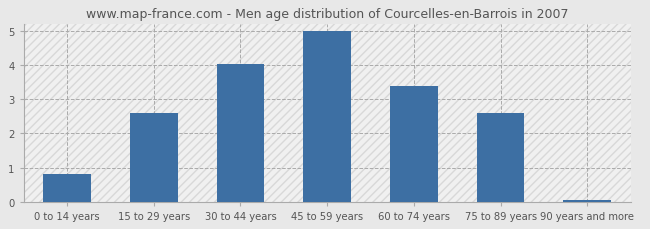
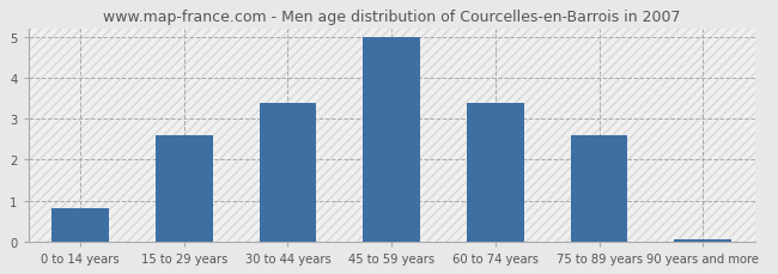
30 to 44 years: 4.05 -> 3.40
